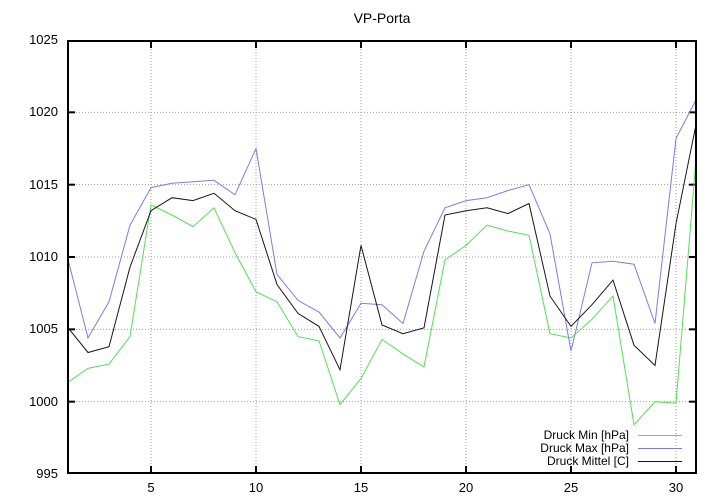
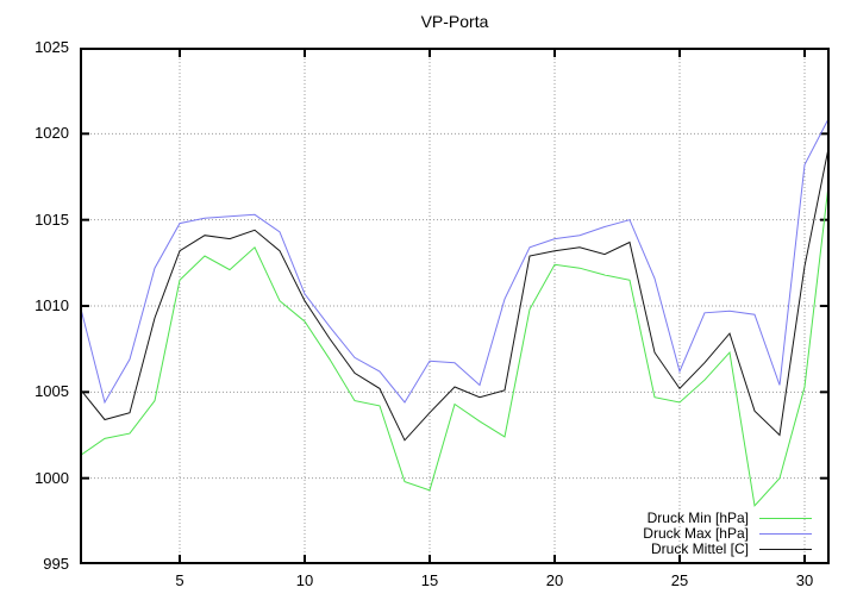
Druck Min [hPa]/5: 1013.6 -> 1011.5
Druck Min [hPa]/10: 1007.6 -> 1009.1
Druck Max [hPa]/10: 1017.5 -> 1010.7
Druck Mittel [C]/10: 1012.6 -> 1010.3
Druck Min [hPa]/15: 1001.6 -> 999.3
Druck Mittel [C]/15: 1010.8 -> 1003.8
Druck Min [hPa]/20: 1010.8 -> 1012.4
Druck Max [hPa]/25: 1003.5 -> 1006.2
Druck Min [hPa]/30: 999.9 -> 1005.3
